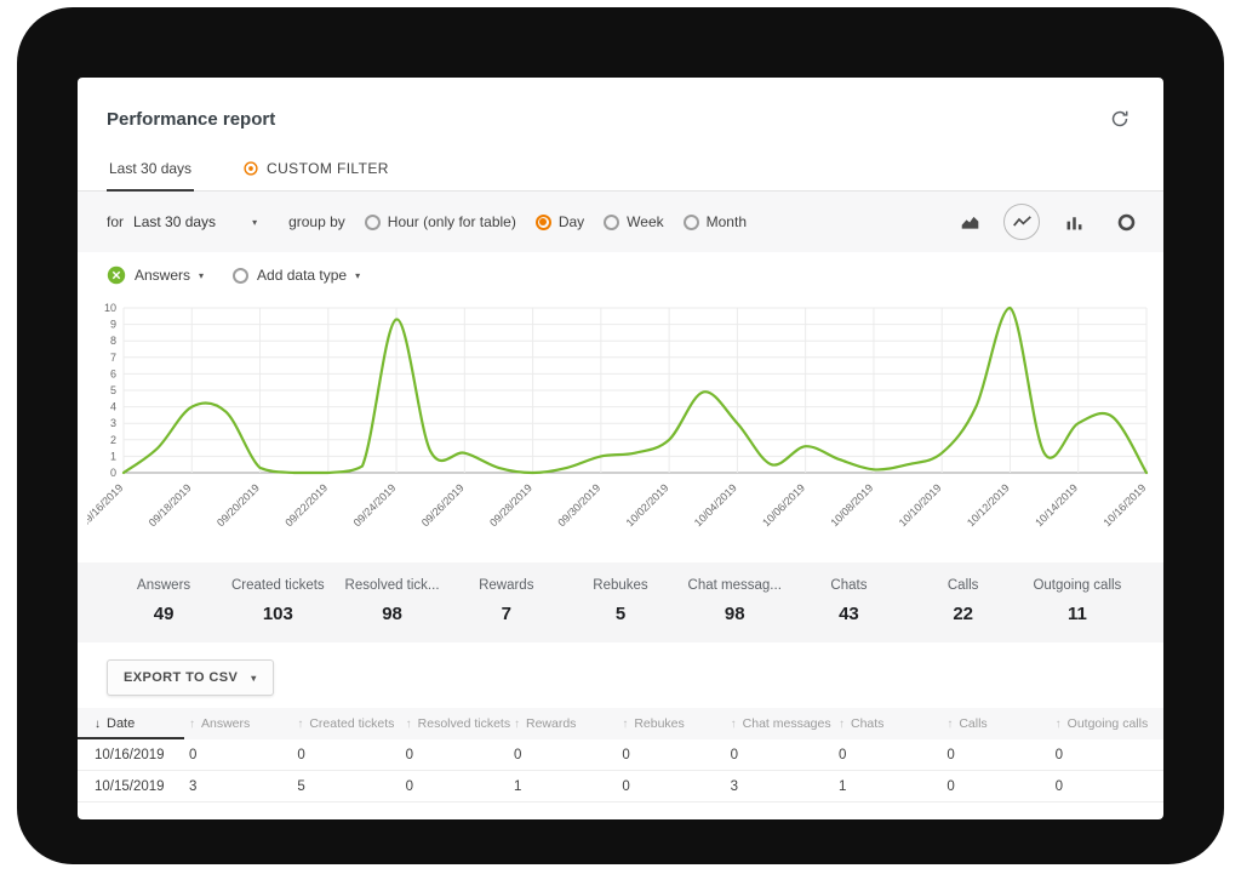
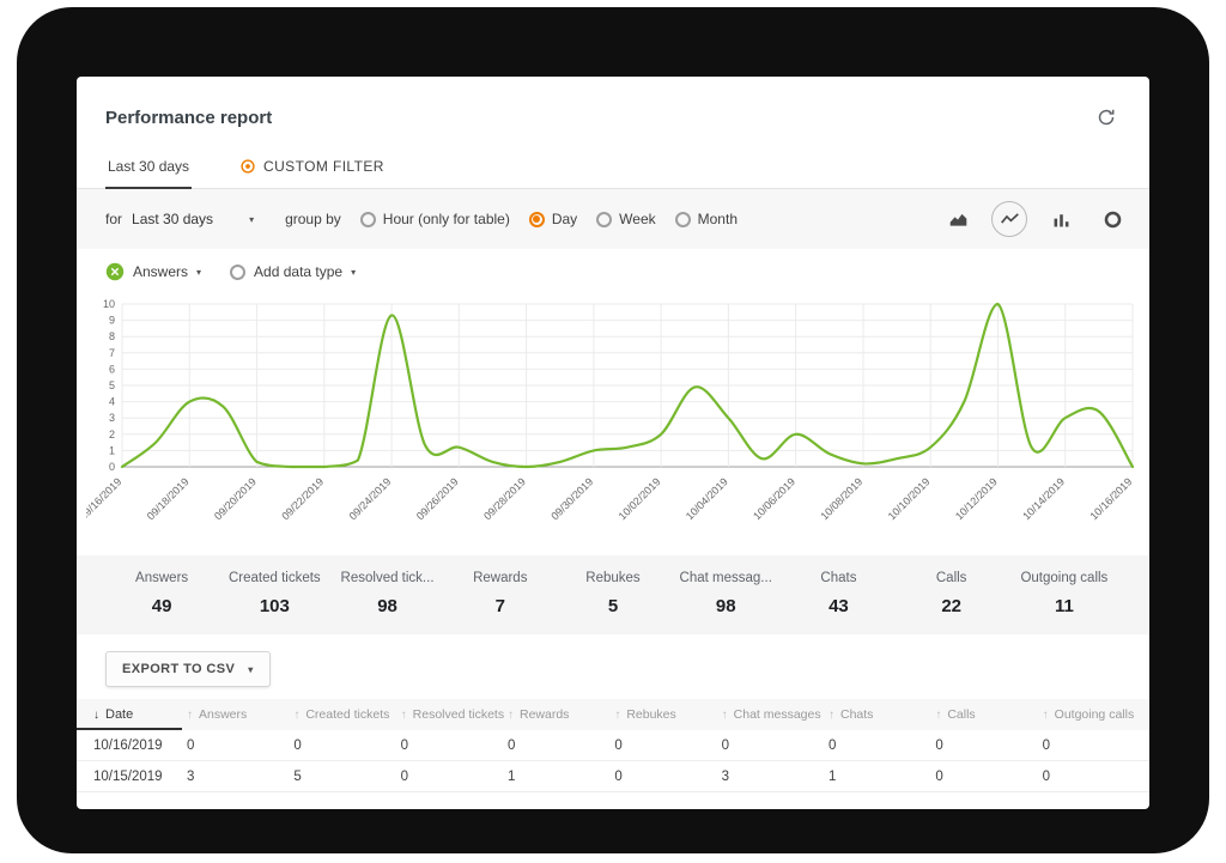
10/06/2019: 1.6 -> 2.0
